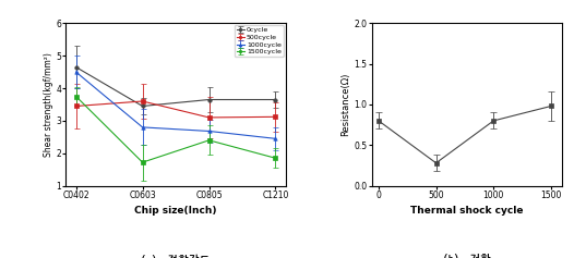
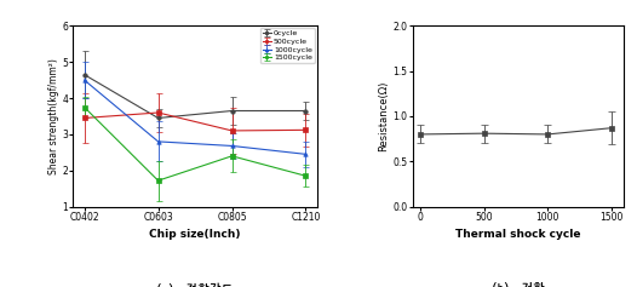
500: 0.28 -> 0.81
1500: 0.98 -> 0.87
